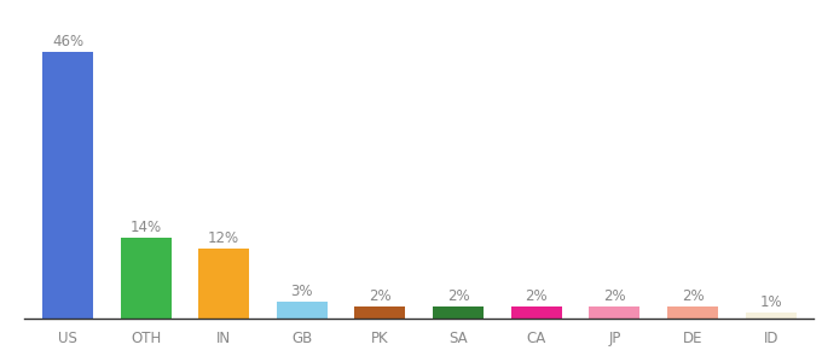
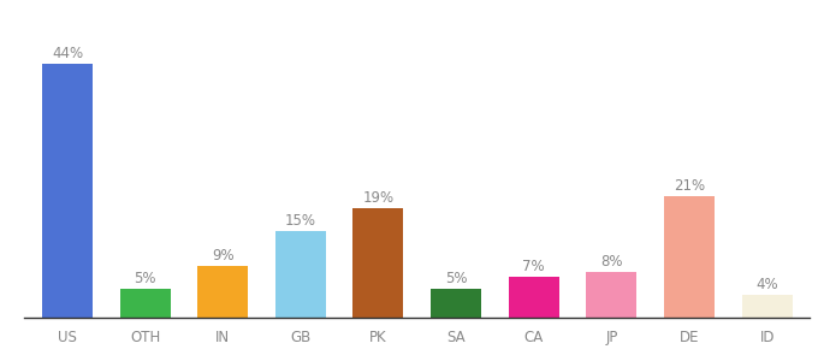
US: 46% -> 44%
OTH: 14% -> 5%
IN: 12% -> 9%
GB: 3% -> 15%
PK: 2% -> 19%
SA: 2% -> 5%
CA: 2% -> 7%
JP: 2% -> 8%
DE: 2% -> 21%
ID: 1% -> 4%
